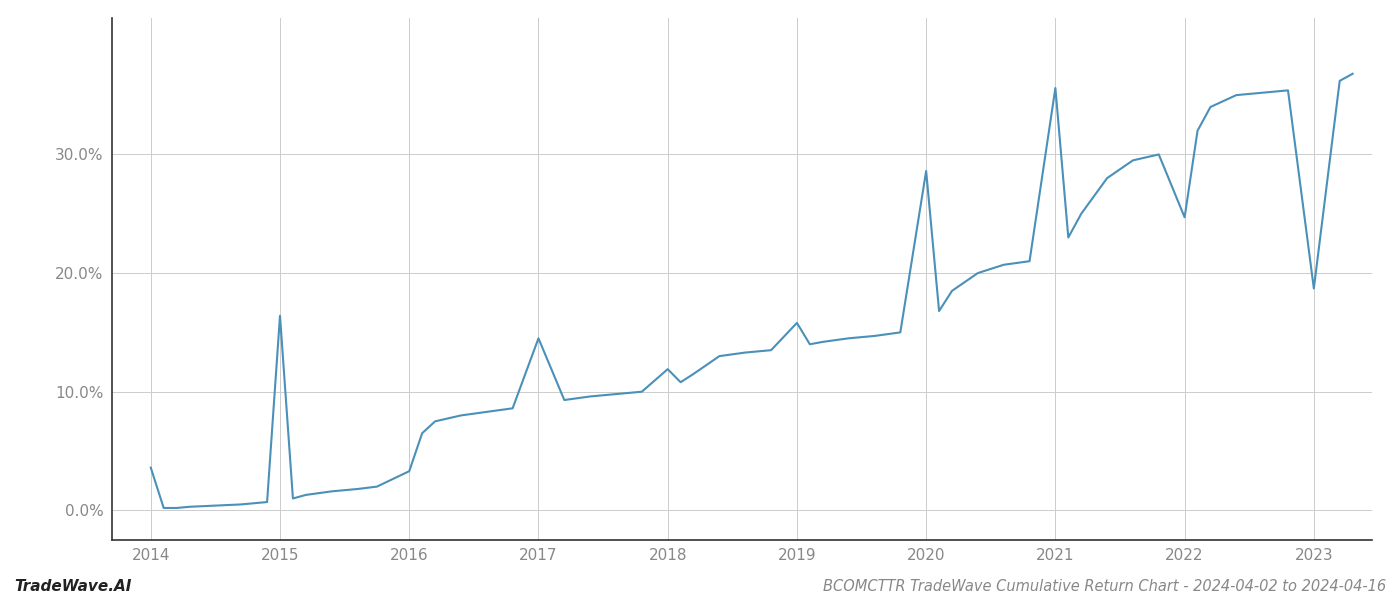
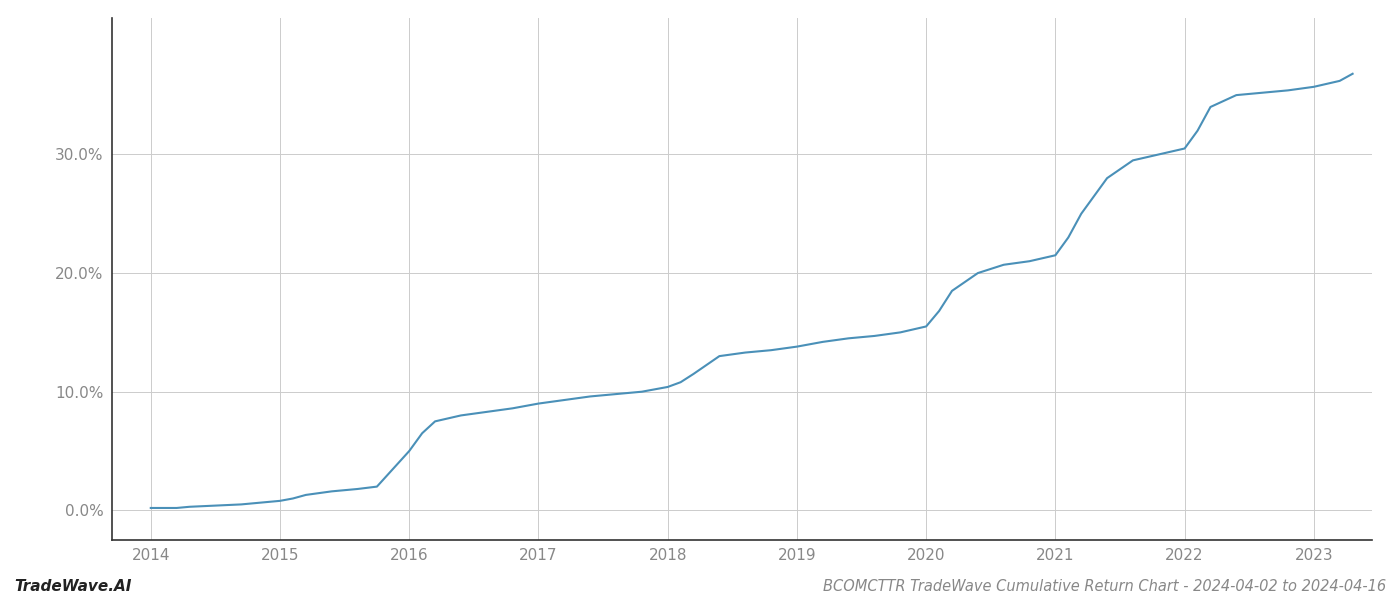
2014: 3.6% -> 0.2%
2015: 16.4% -> 0.8%
2016: 3.3% -> 5.0%
2017: 14.5% -> 9.0%
2018: 11.9% -> 10.4%
2019: 15.8% -> 13.8%
2020: 28.6% -> 15.5%
2021: 35.6% -> 21.5%
2022: 24.7% -> 30.5%
2023: 18.7% -> 35.7%
